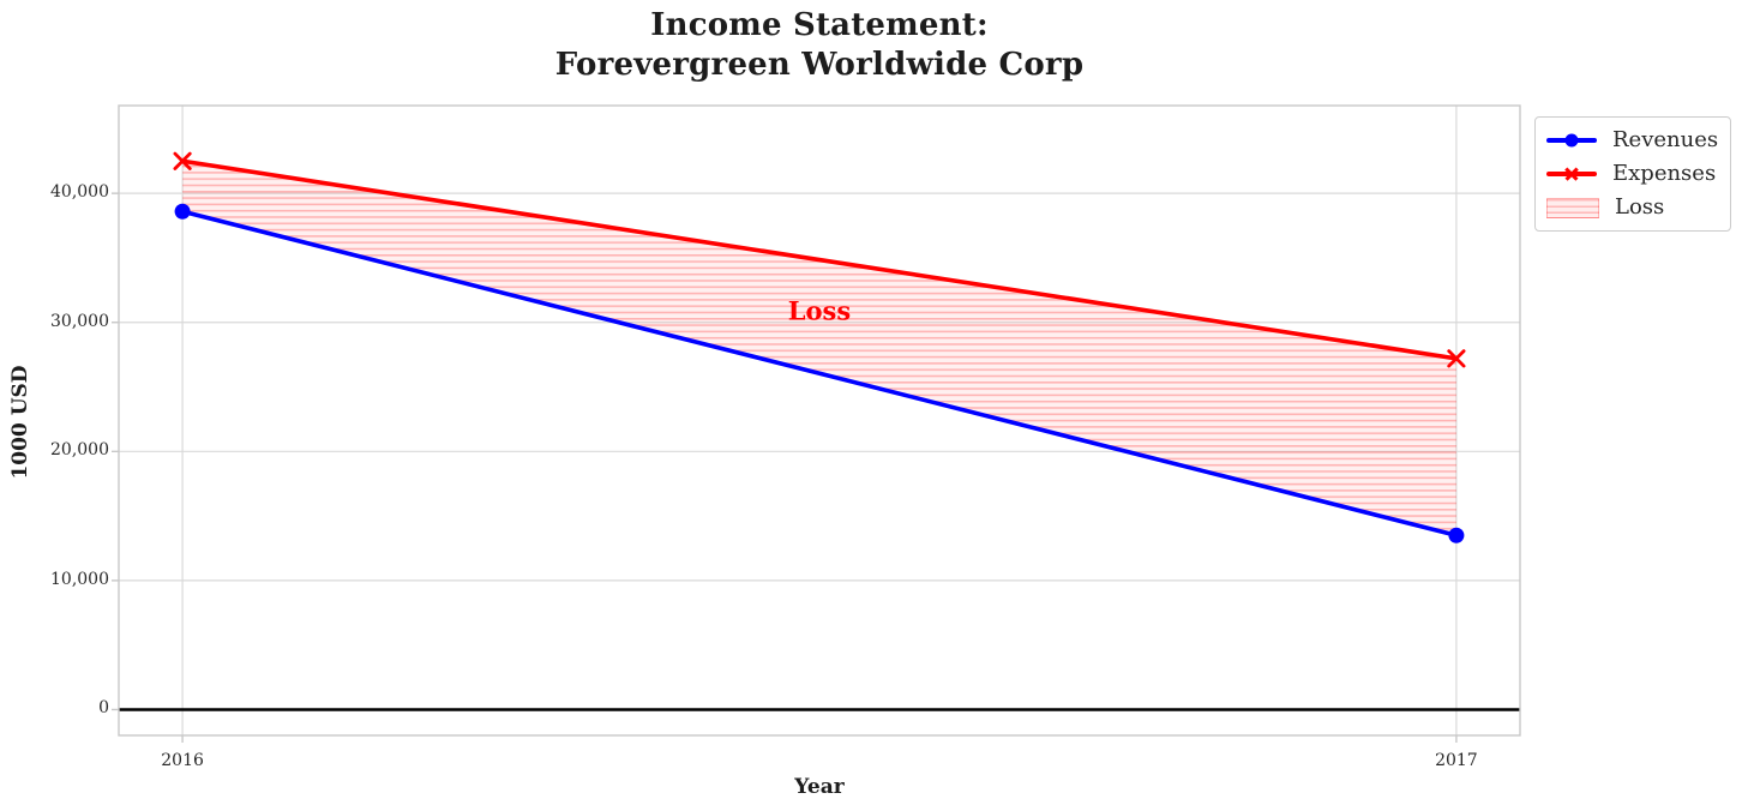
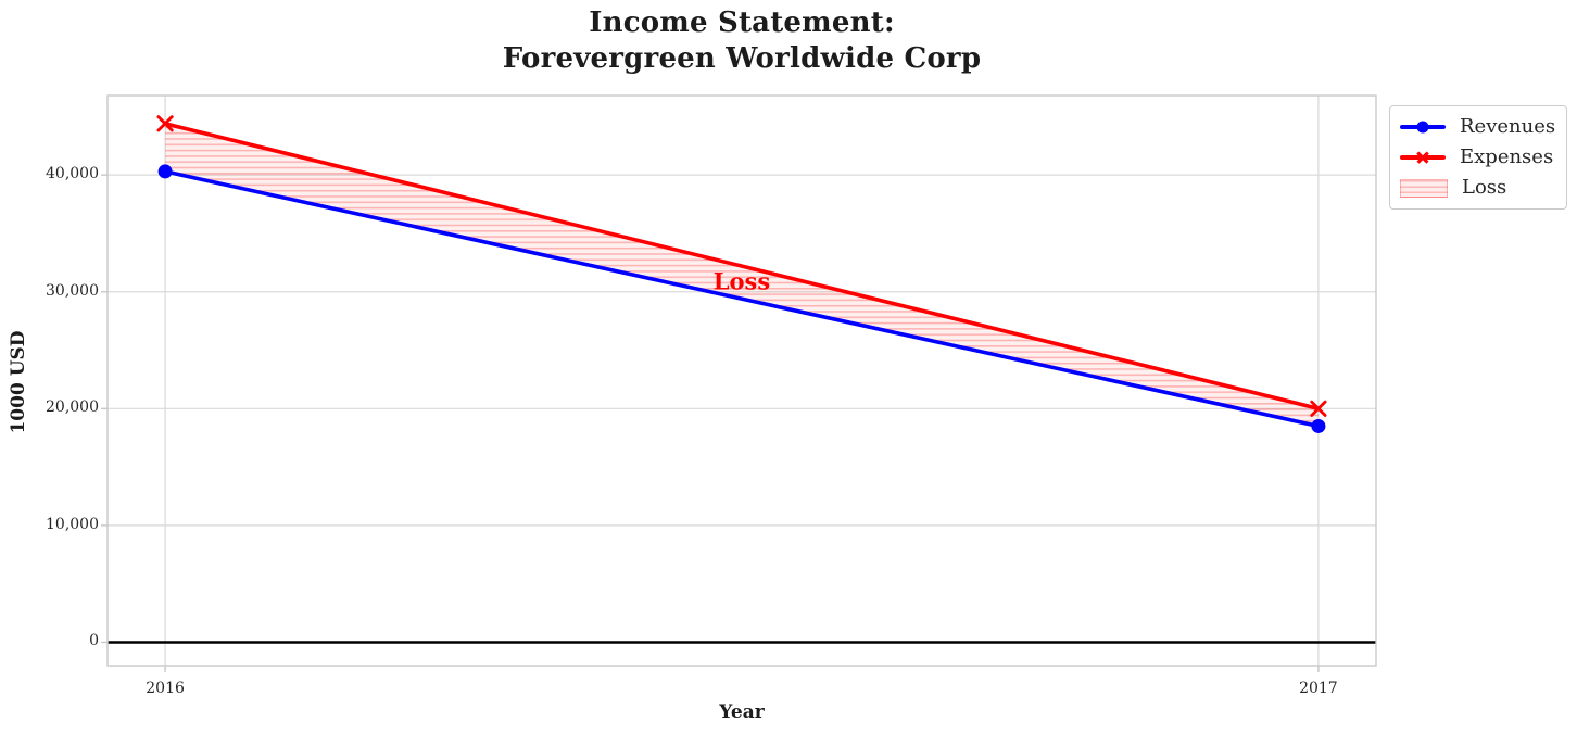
Revenues/2016: 38600 -> 40300
Expenses/2016: 42500 -> 44400
Revenues/2017: 13500 -> 18500
Expenses/2017: 27200 -> 20000
